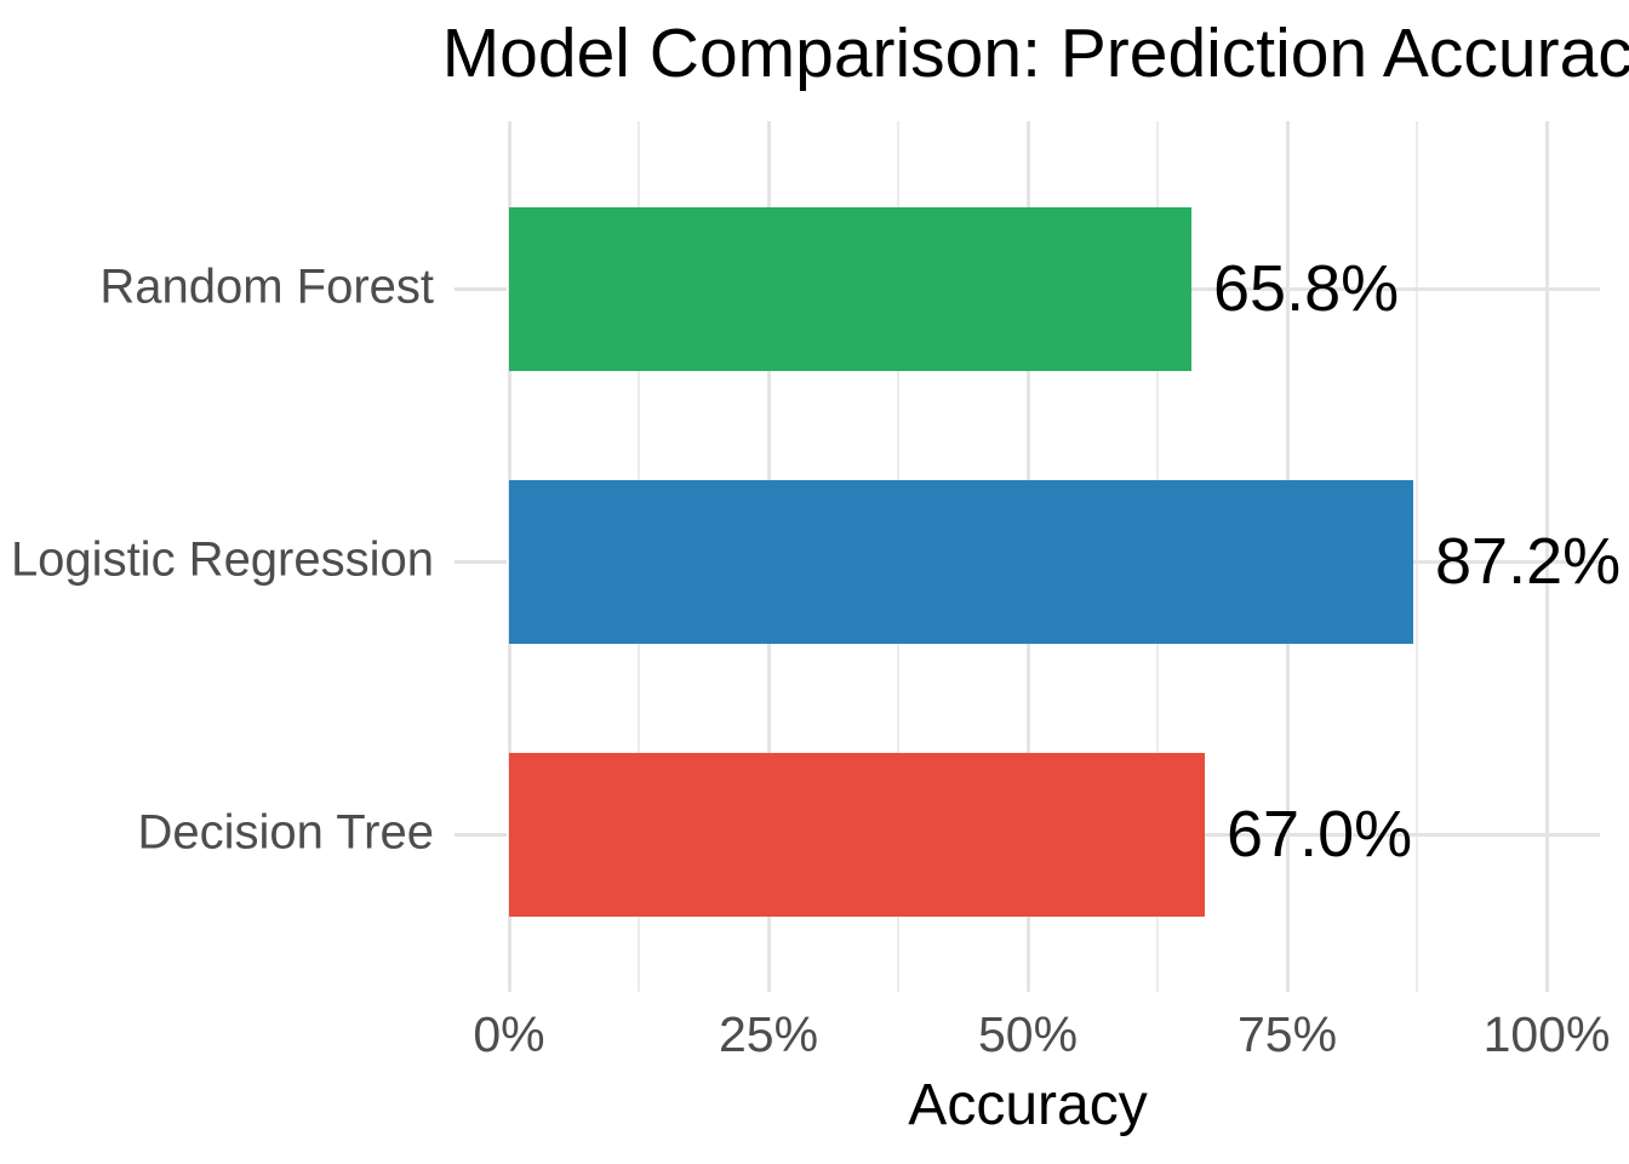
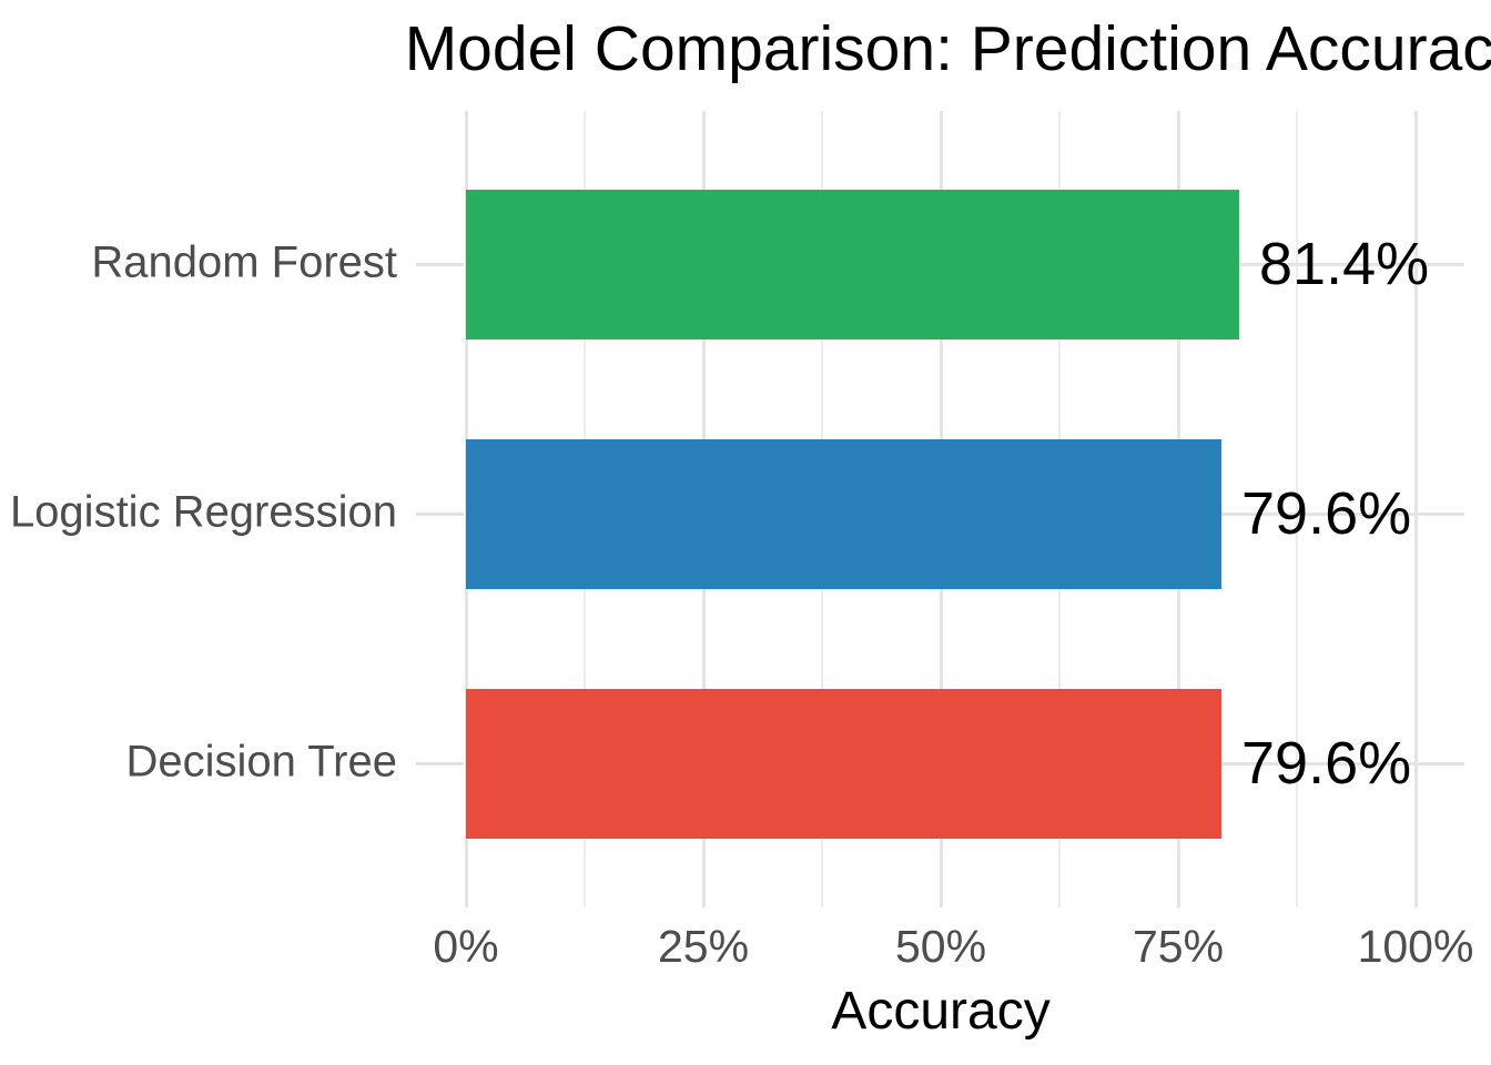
Random Forest: 65.8% -> 81.4%
Logistic Regression: 87.2% -> 79.6%
Decision Tree: 67.0% -> 79.6%
